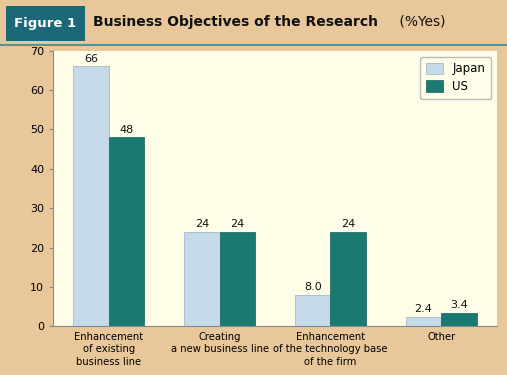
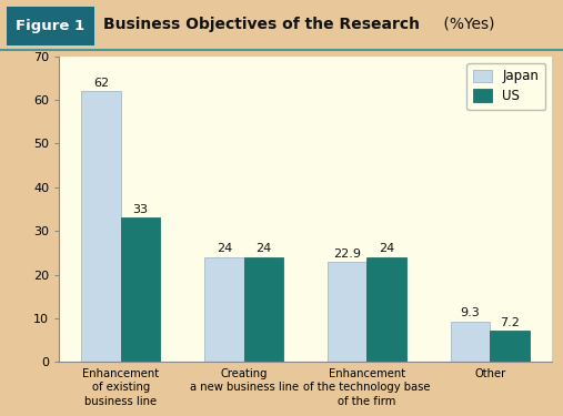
Japan/Enhancement of existing business line: 66 -> 62
US/Enhancement of existing business line: 48 -> 33
Japan/Enhancement of the technology base of the firm: 8.0 -> 22.9
Japan/Other: 2.4 -> 9.3
US/Other: 3.4 -> 7.2
